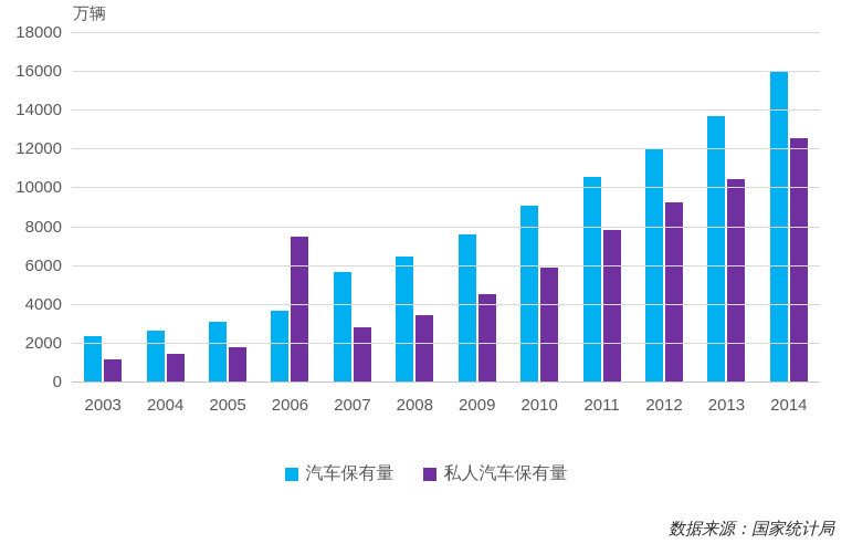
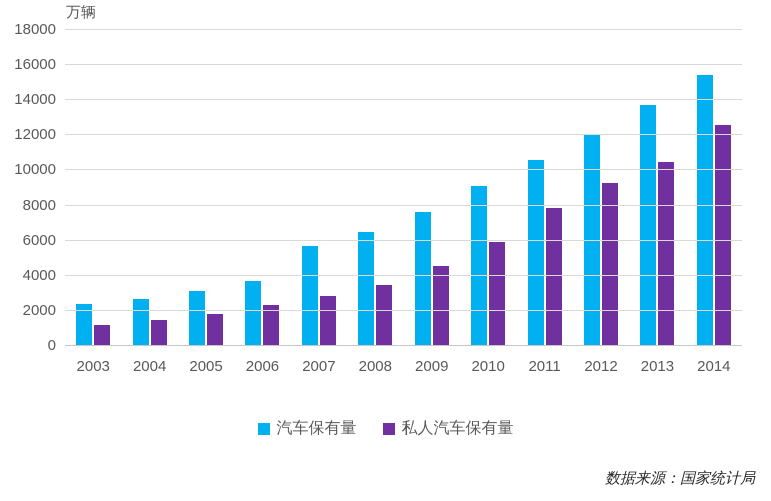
私人汽车保有量/2006: 7500 -> 2300
汽车保有量/2014: 16000 -> 15400
